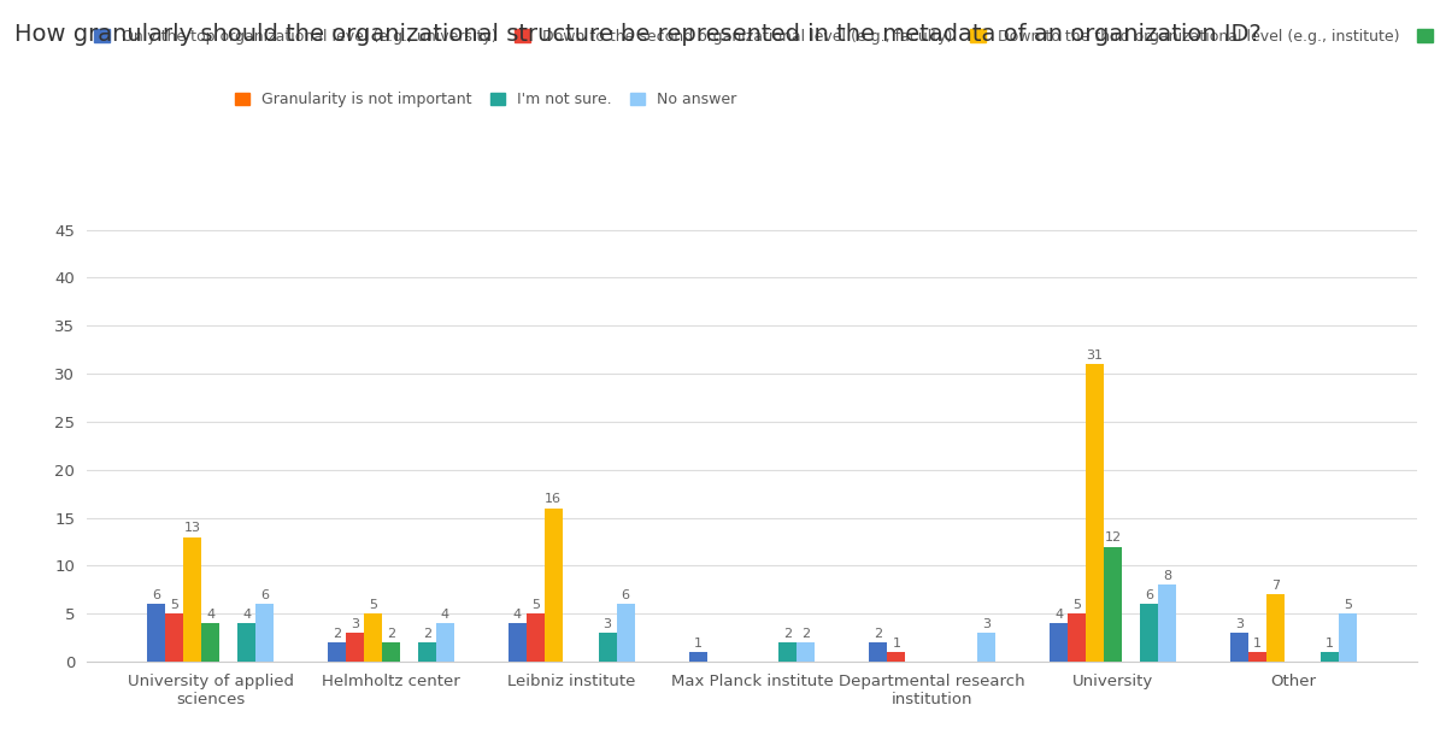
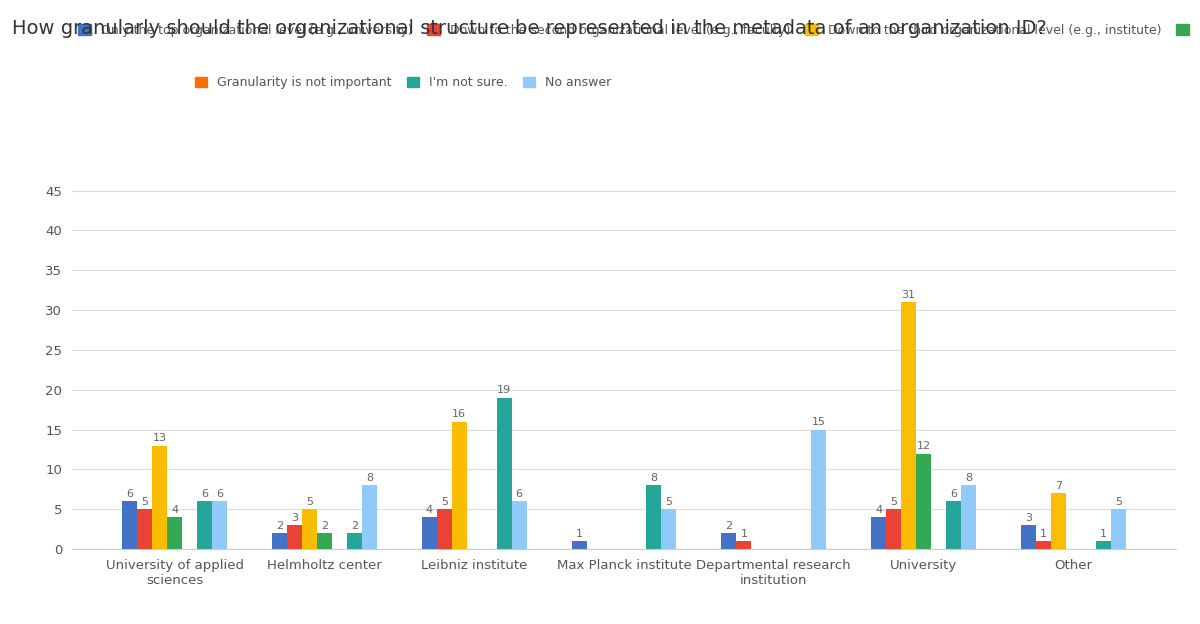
I'm not sure./University of applied sciences: 4 -> 6
No answer/Helmholtz center: 4 -> 8
I'm not sure./Leibniz institute: 3 -> 19
I'm not sure./Max Planck institute: 2 -> 8
No answer/Max Planck institute: 2 -> 5
No answer/Departmental research institution: 3 -> 15
